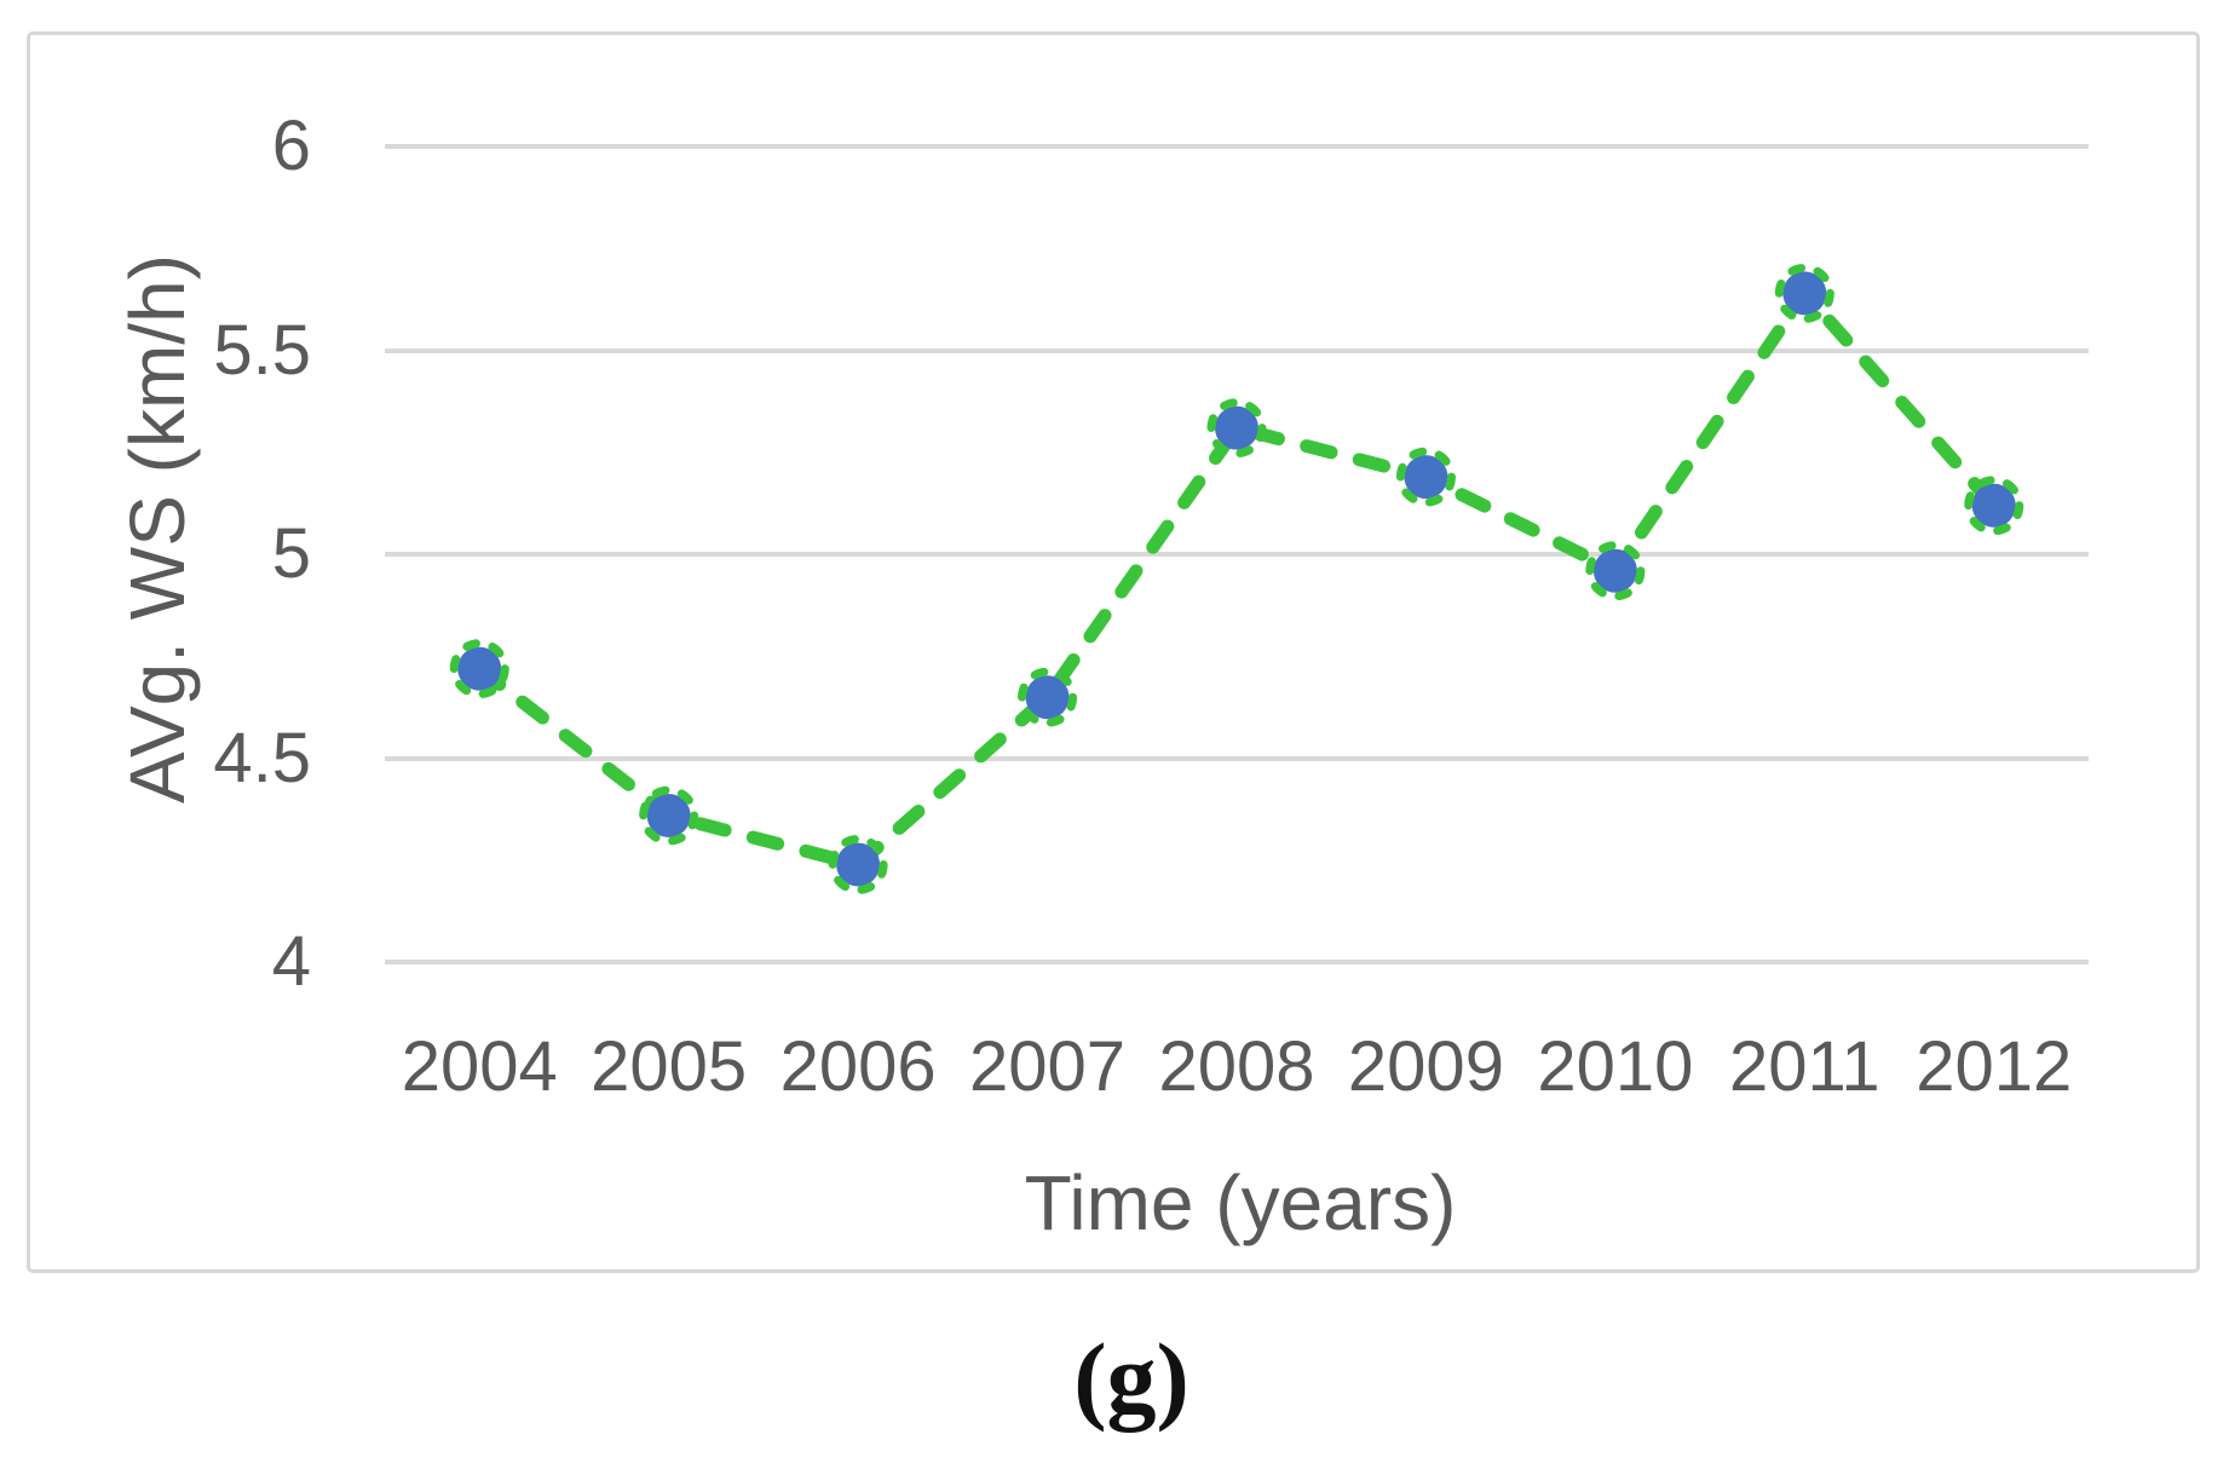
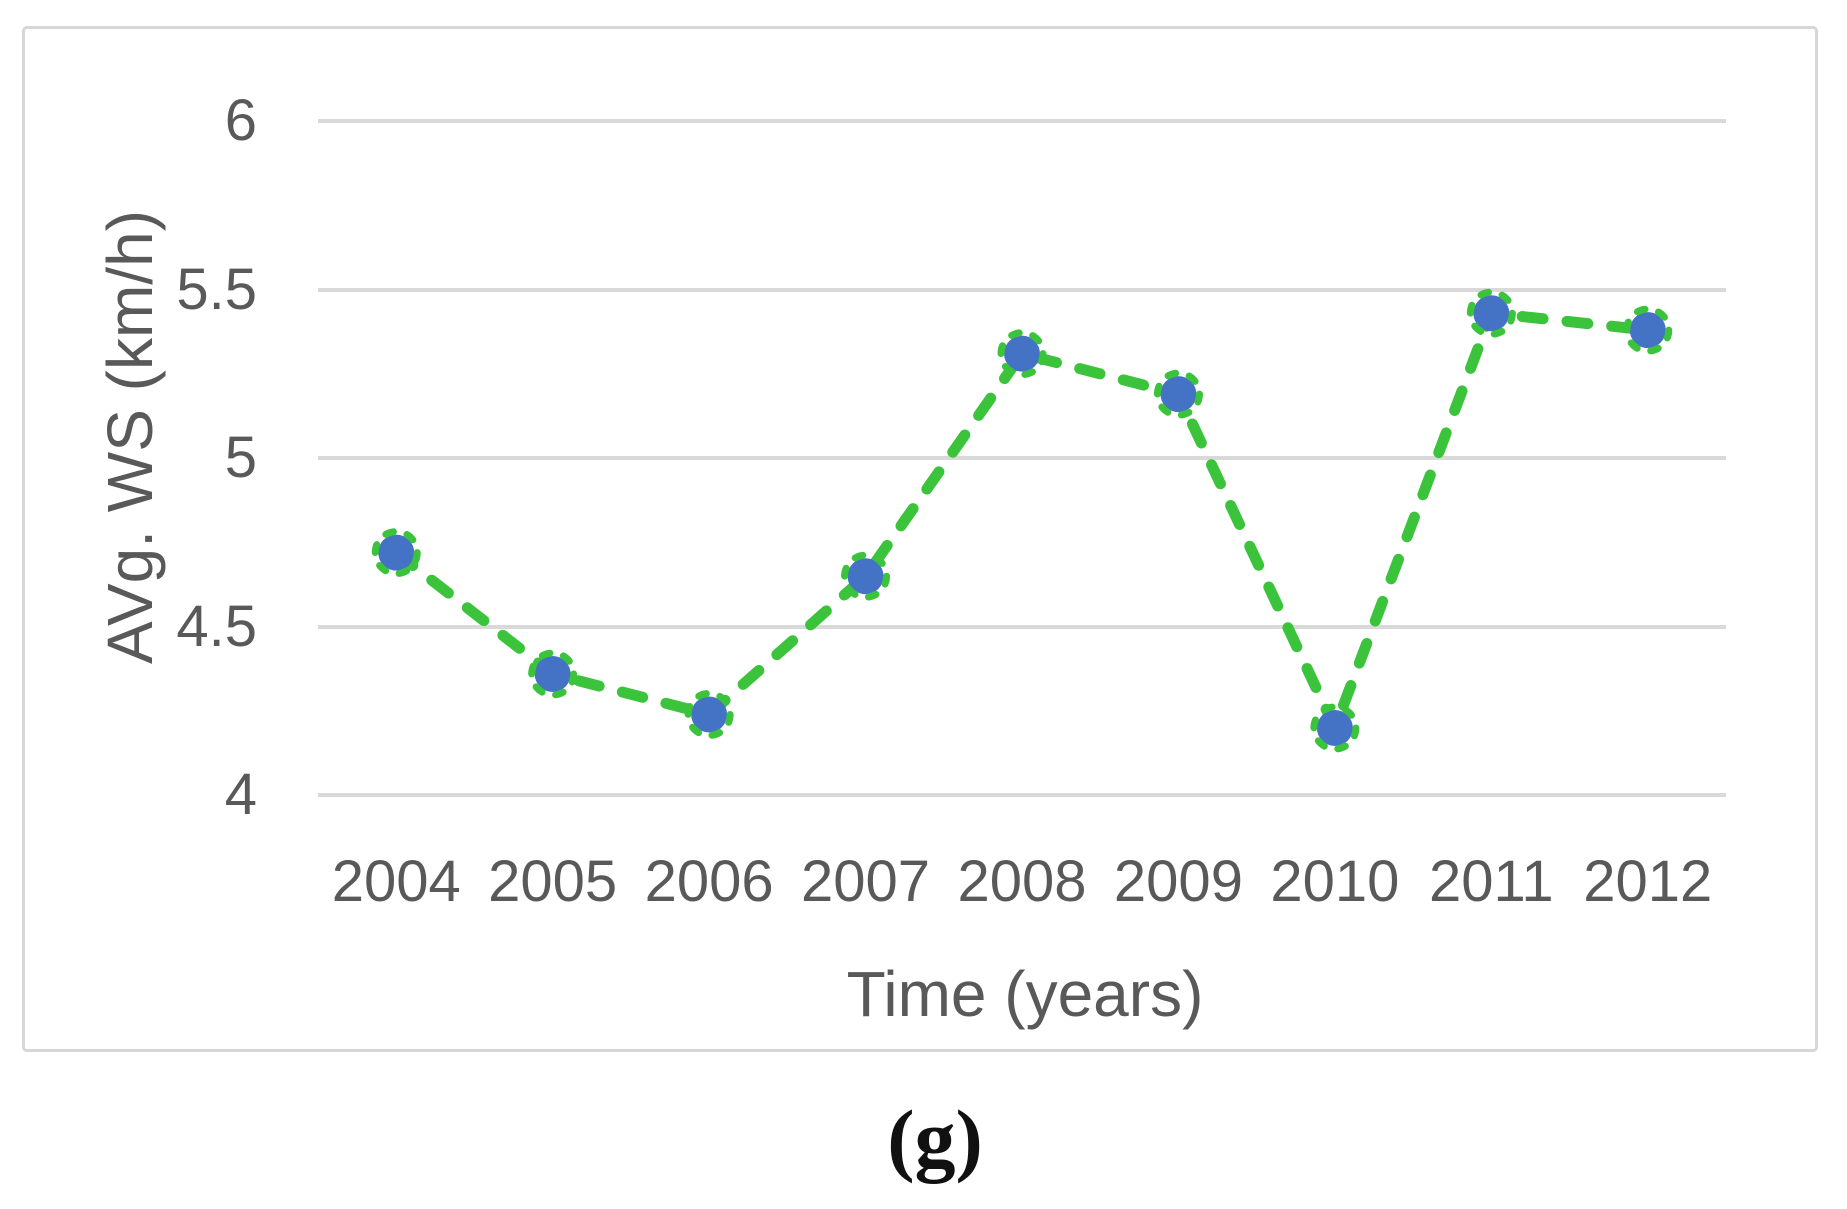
2010: 4.96 -> 4.20
2011: 5.64 -> 5.43
2012: 5.12 -> 5.38
